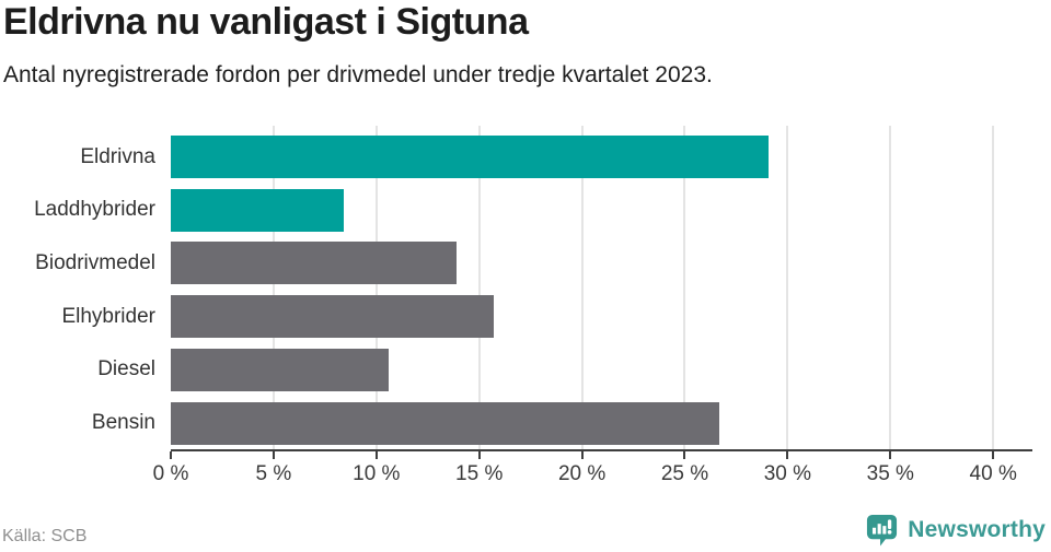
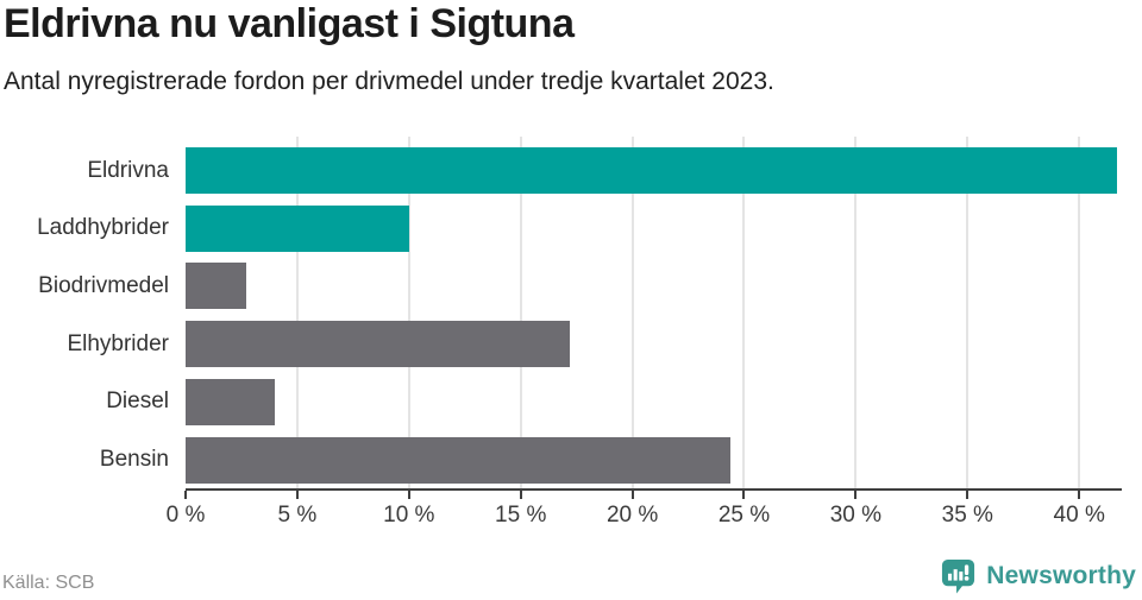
Eldrivna: 29.1% -> 41.7%
Laddhybrider: 8.4% -> 10.0%
Biodrivmedel: 13.9% -> 2.7%
Elhybrider: 15.7% -> 17.2%
Diesel: 10.6% -> 4.0%
Bensin: 26.7% -> 24.4%
